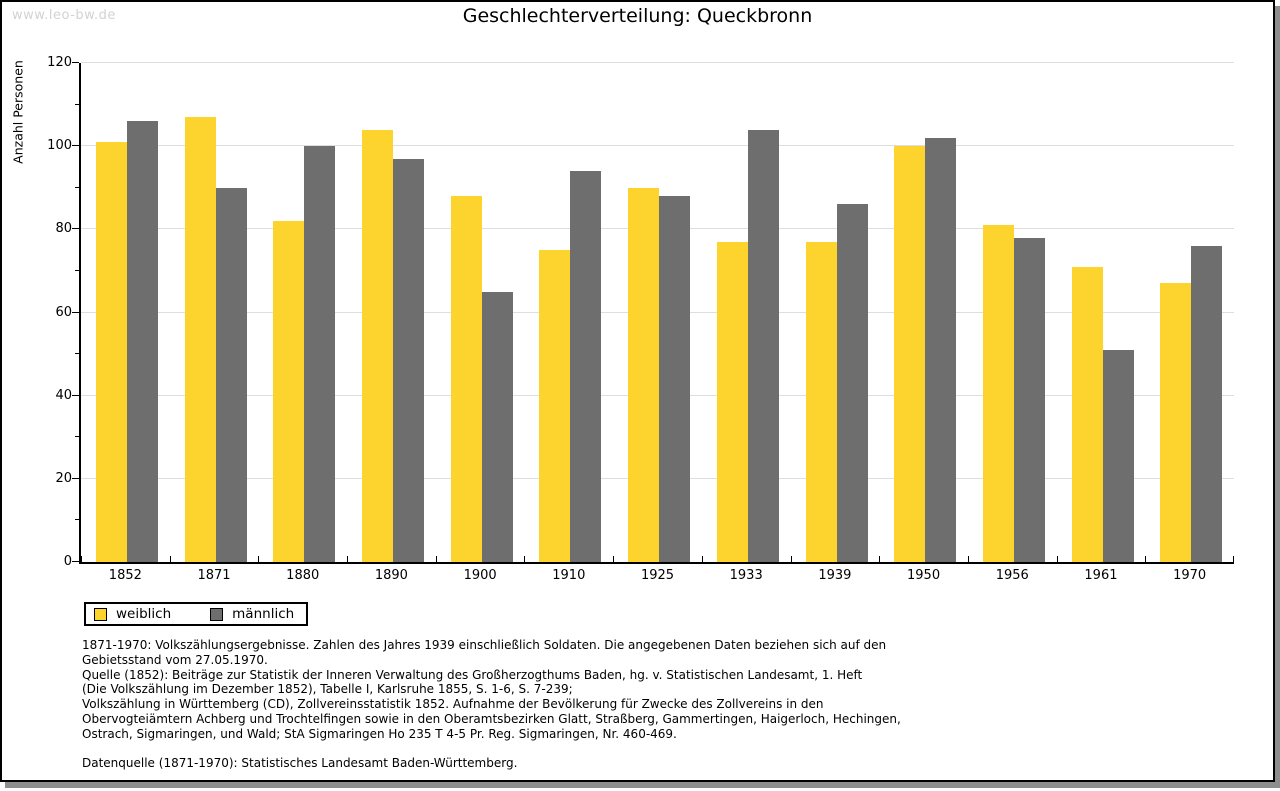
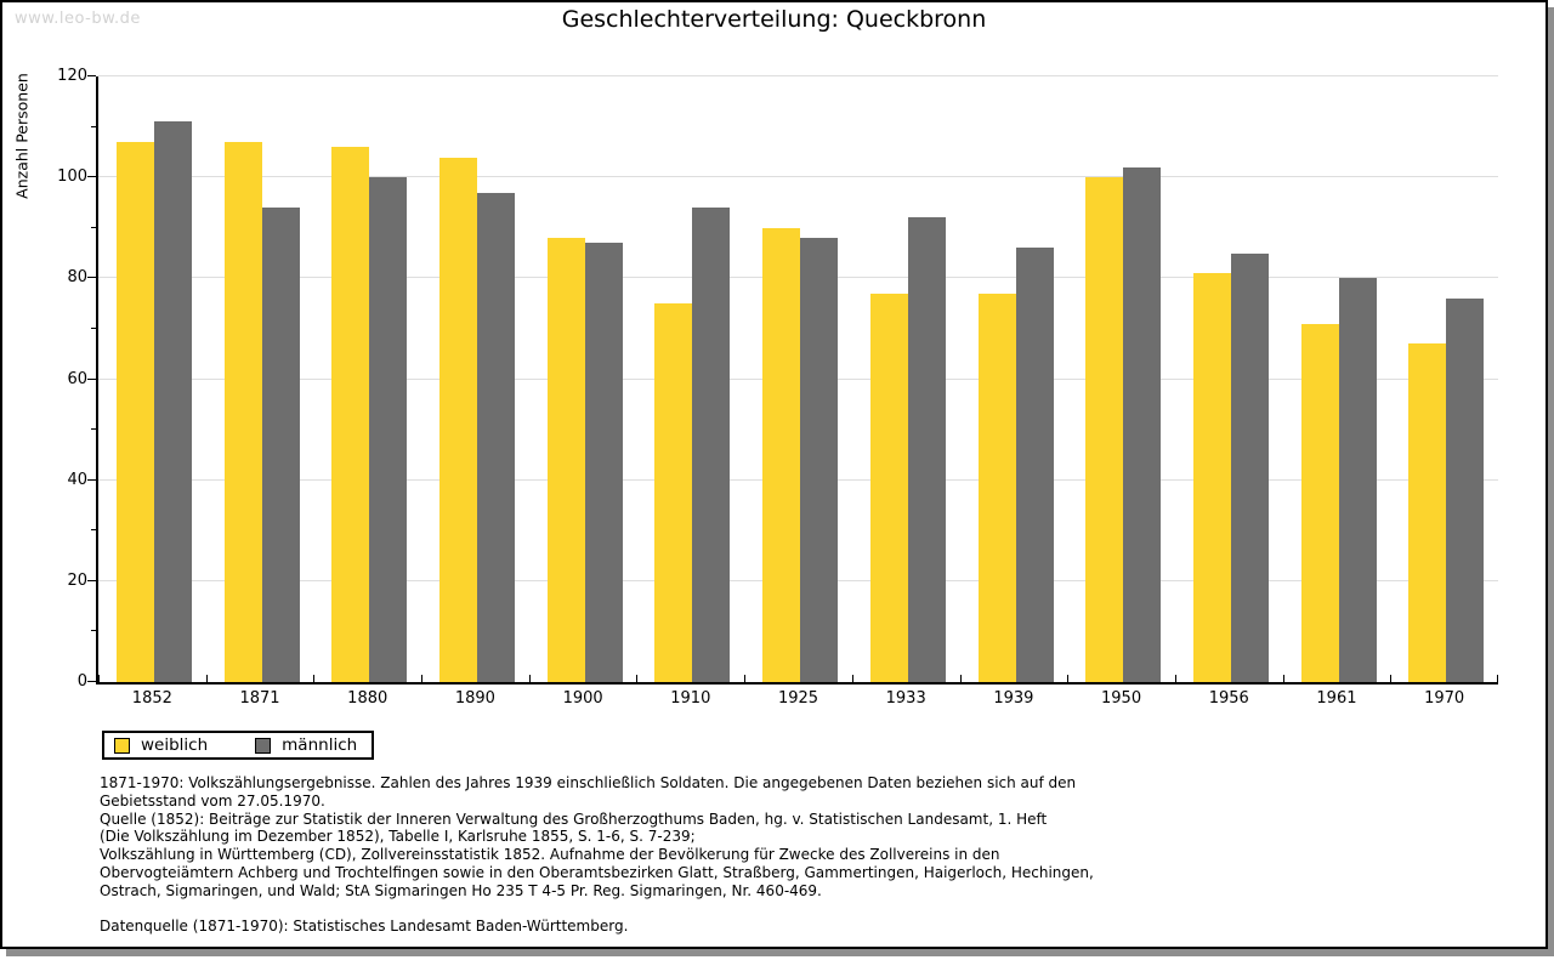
weiblich/1852: 101 -> 107
männlich/1852: 106 -> 111
männlich/1871: 90 -> 94
weiblich/1880: 82 -> 106
männlich/1900: 65 -> 87
männlich/1933: 104 -> 92
männlich/1956: 78 -> 85
männlich/1961: 51 -> 80
